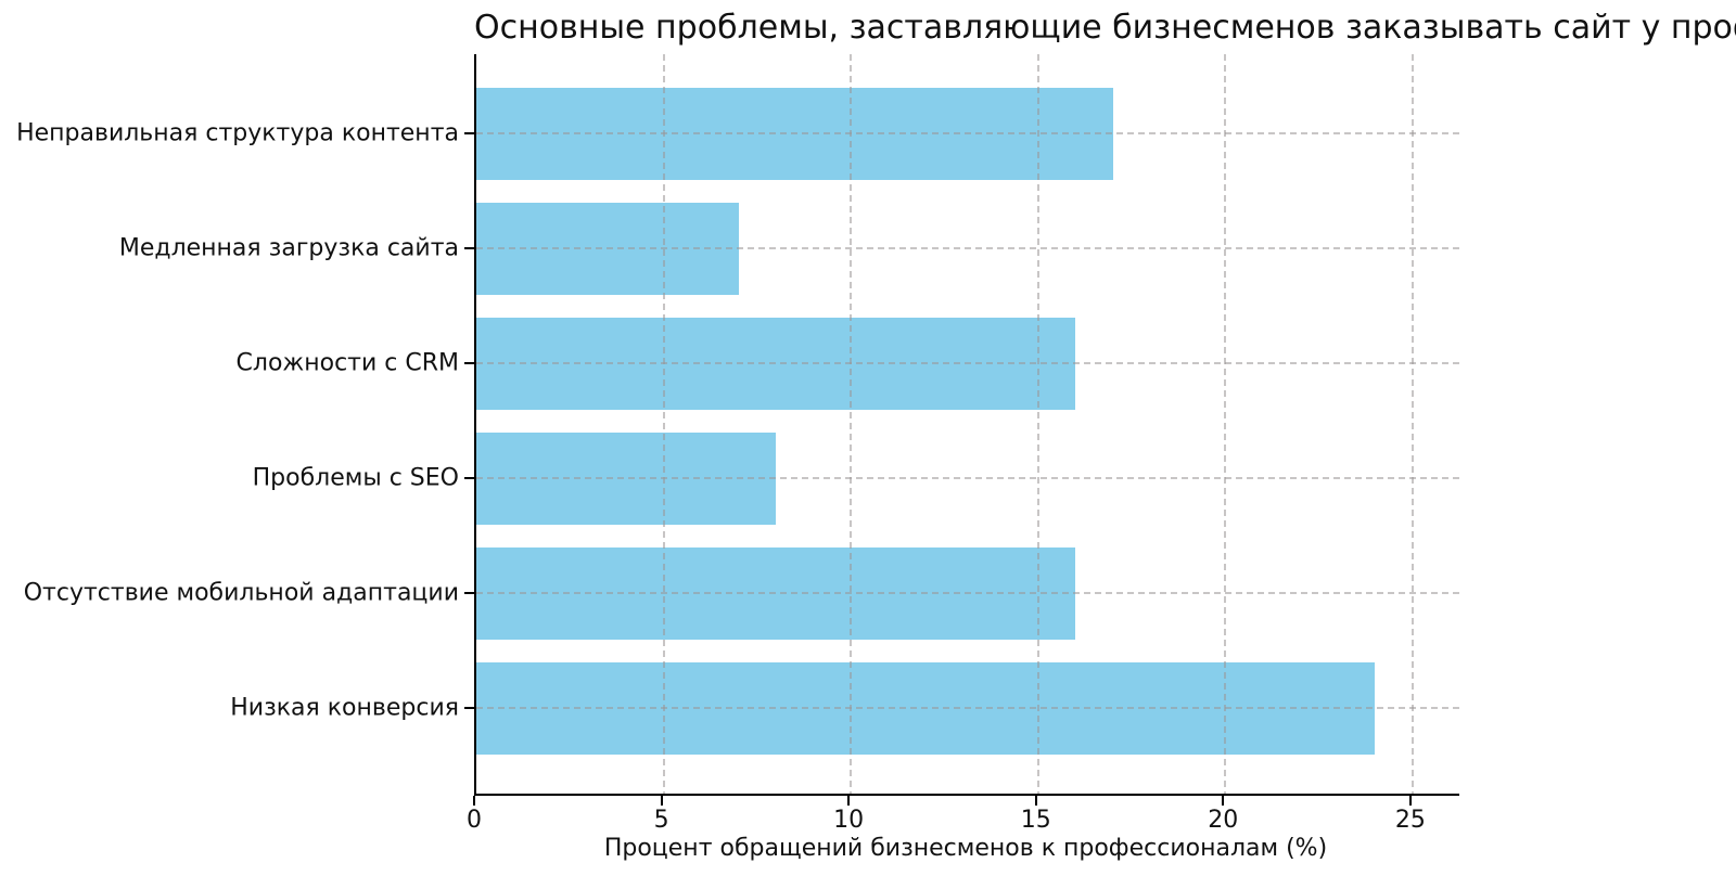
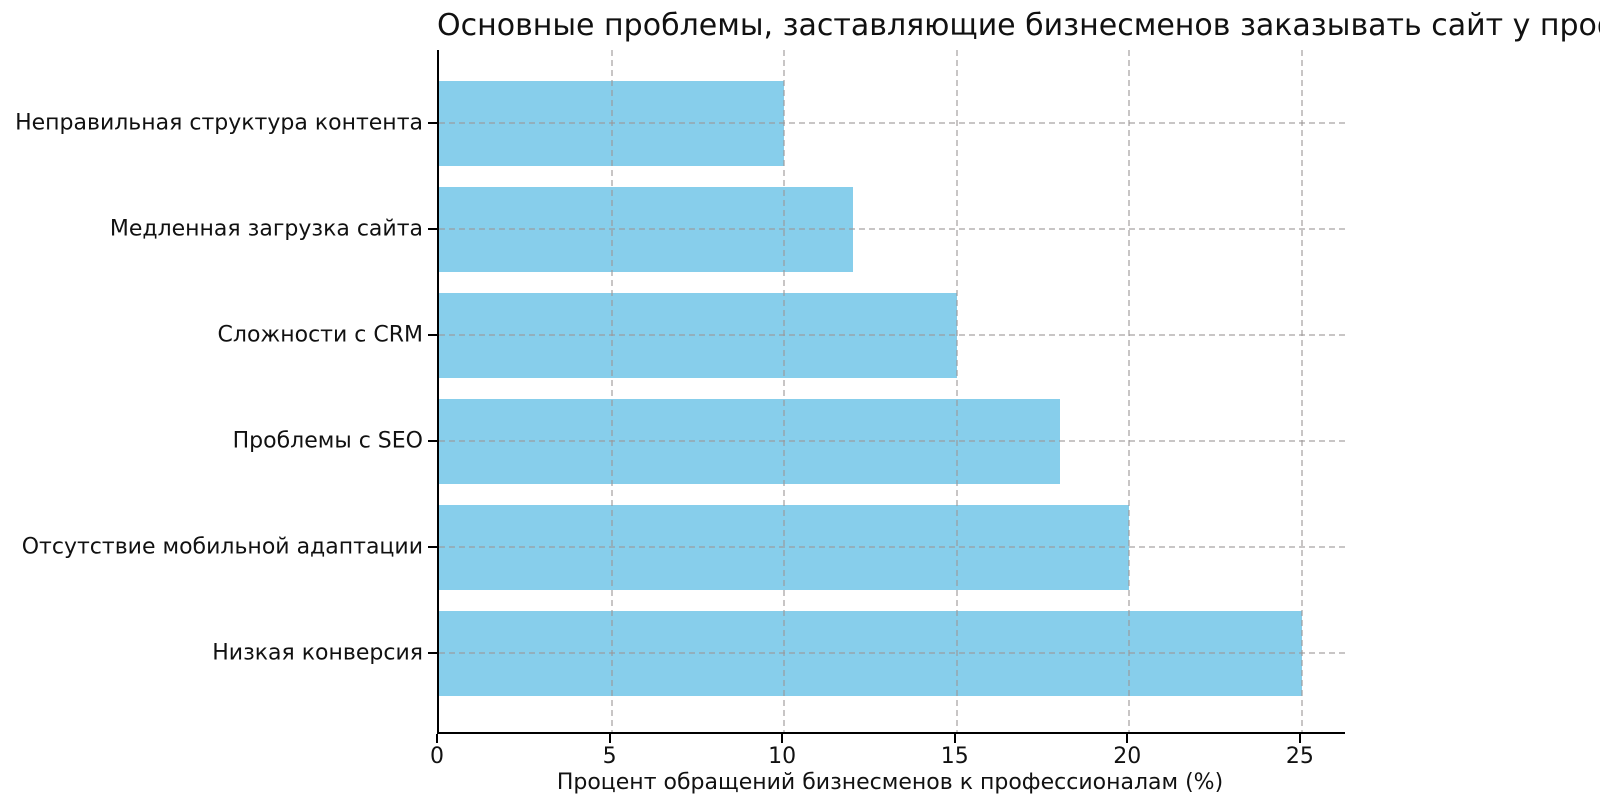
Неправильная структура контента: 17 -> 10
Медленная загрузка сайта: 7 -> 12
Сложности с CRM: 16 -> 15
Проблемы с SEO: 8 -> 18
Отсутствие мобильной адаптации: 16 -> 20
Низкая конверсия: 24 -> 25
